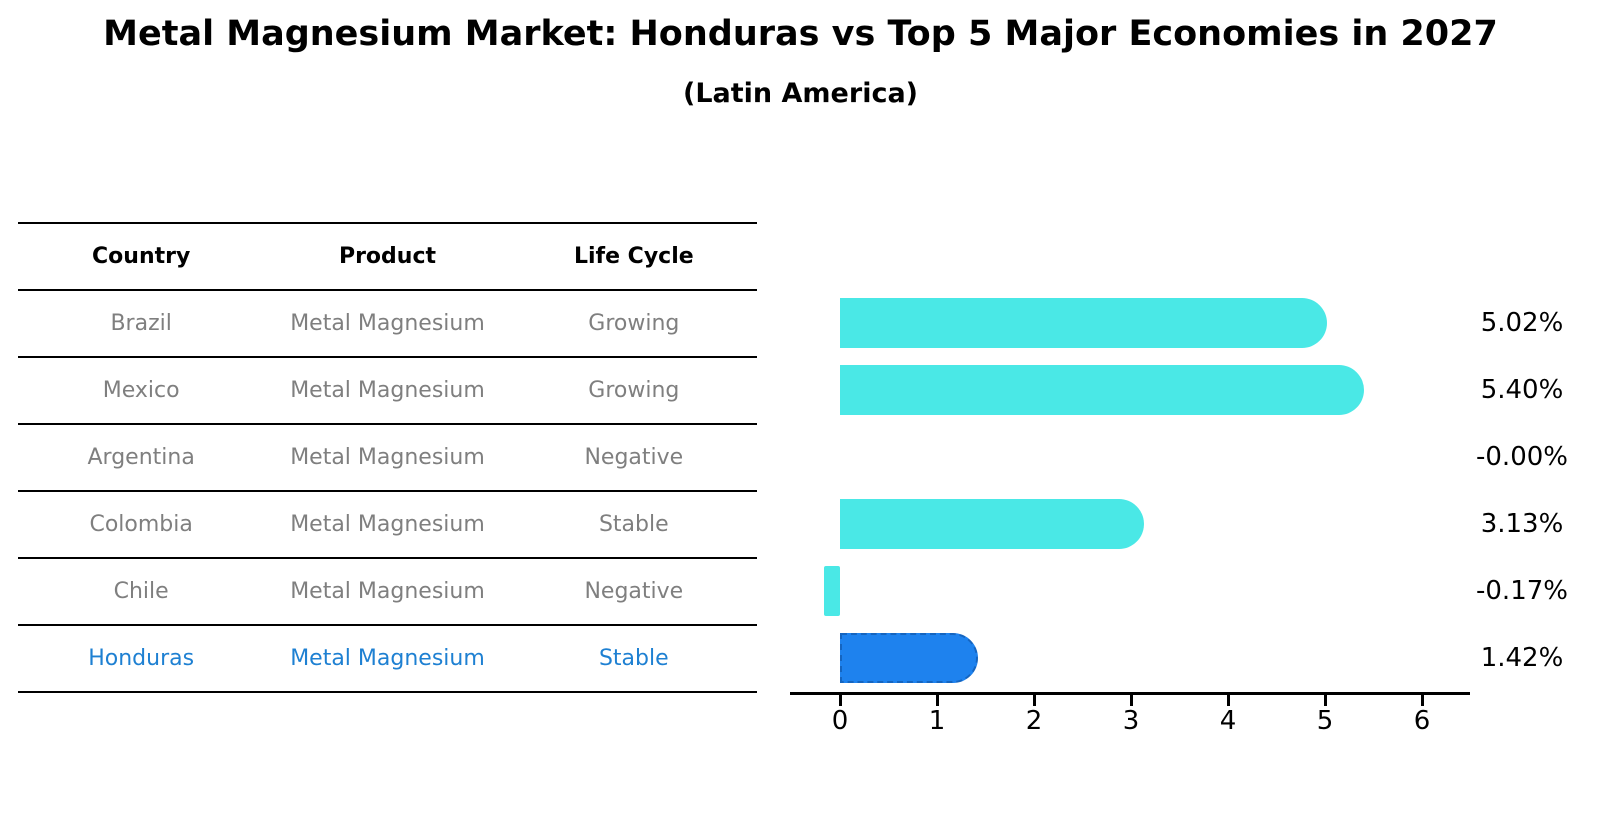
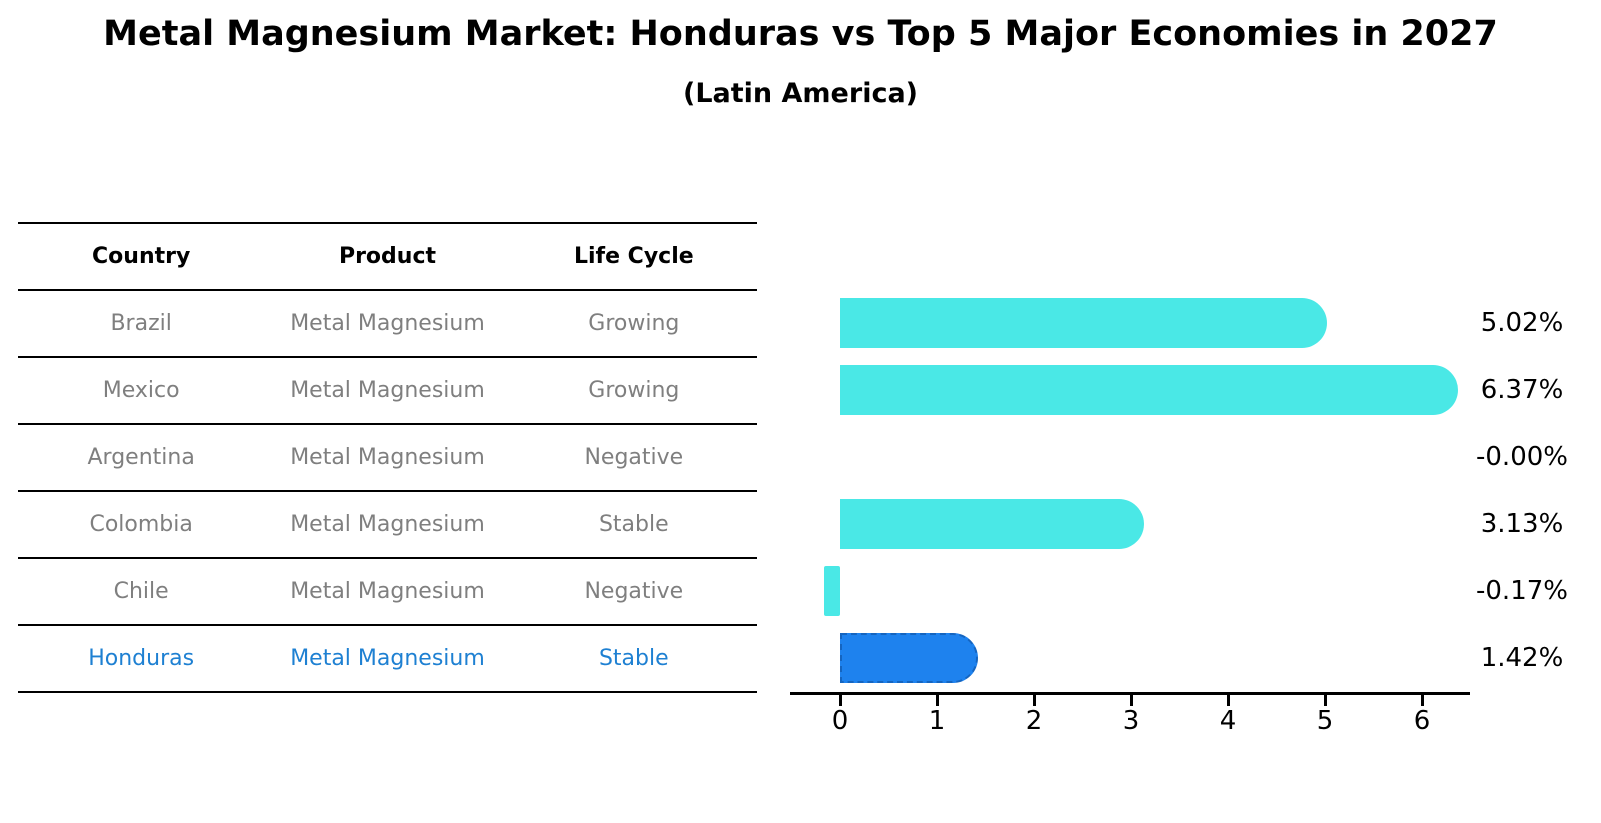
Mexico: 5.40% -> 6.37%
